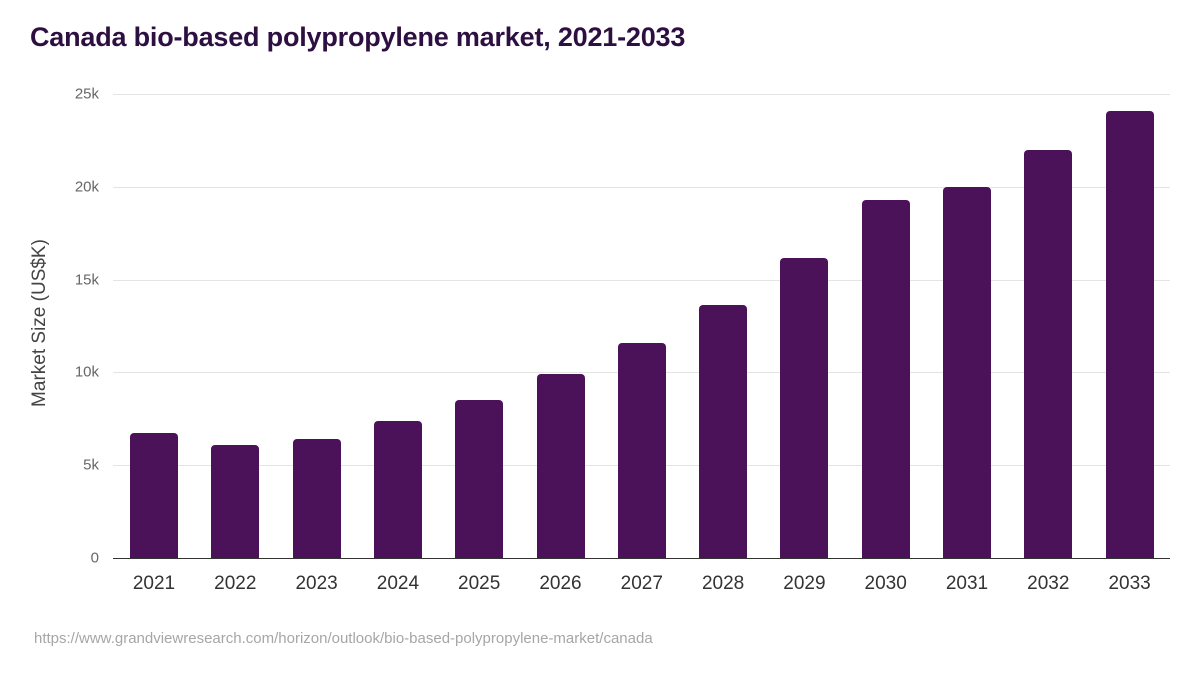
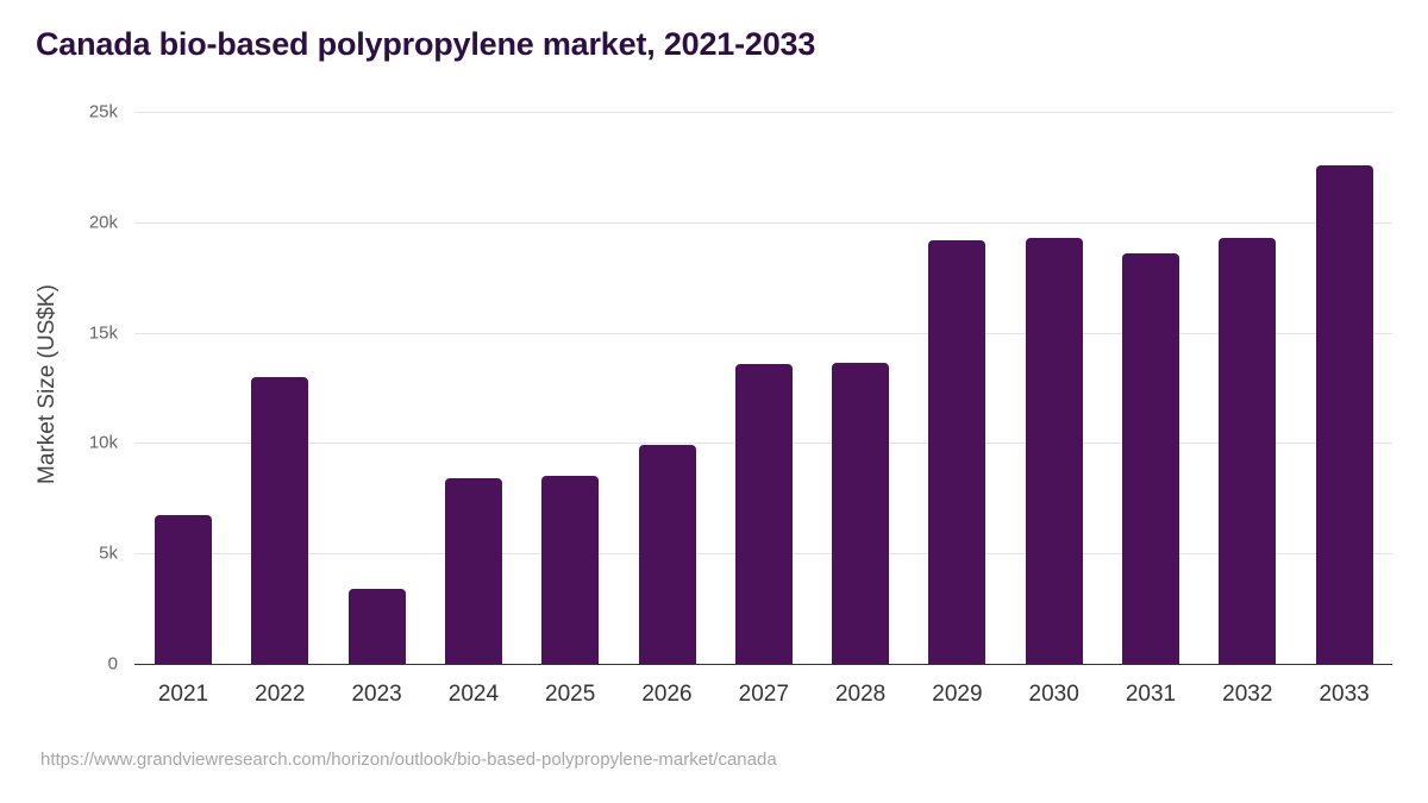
2022: 6.1k -> 13.0k
2023: 6.4k -> 3.4k
2024: 7.4k -> 8.4k
2027: 11.6k -> 13.6k
2029: 16.2k -> 19.2k
2031: 20.0k -> 18.6k
2032: 22.0k -> 19.3k
2033: 24.1k -> 22.6k
